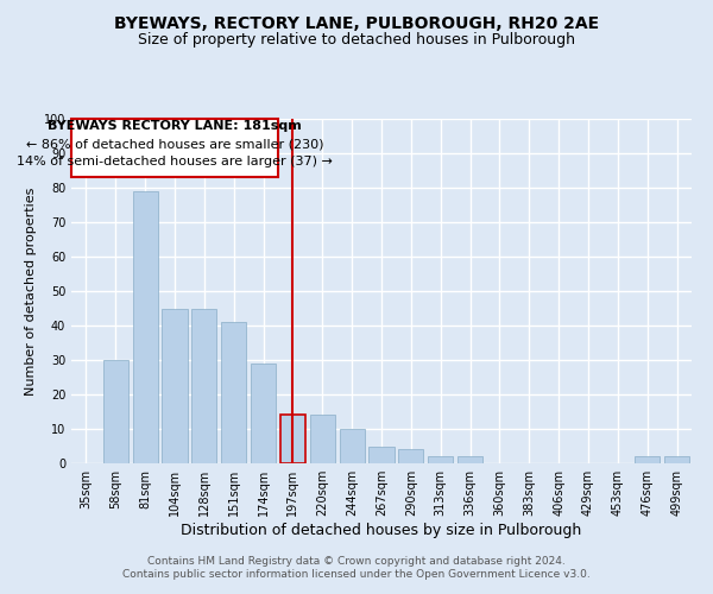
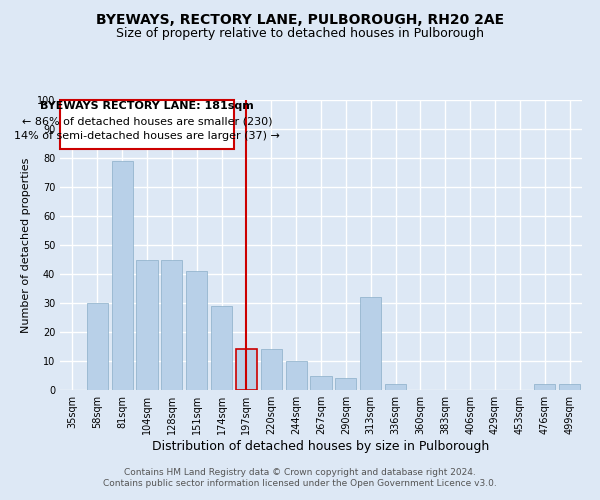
313sqm: 2 -> 32
